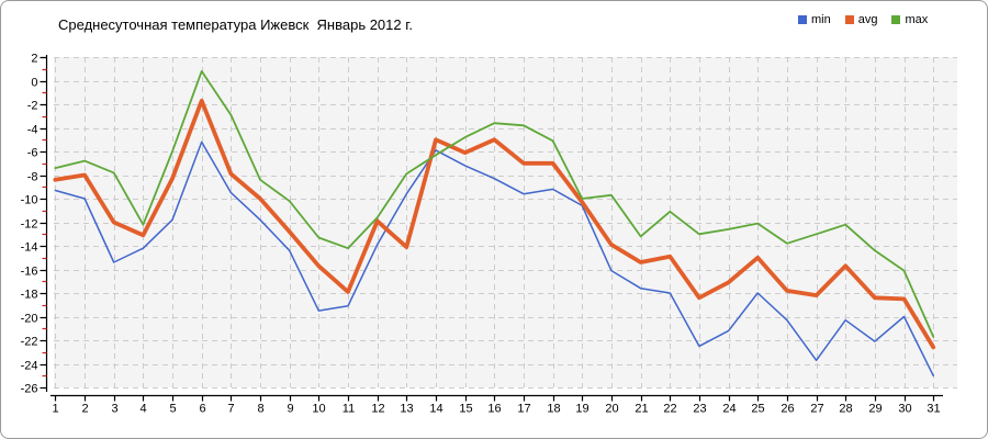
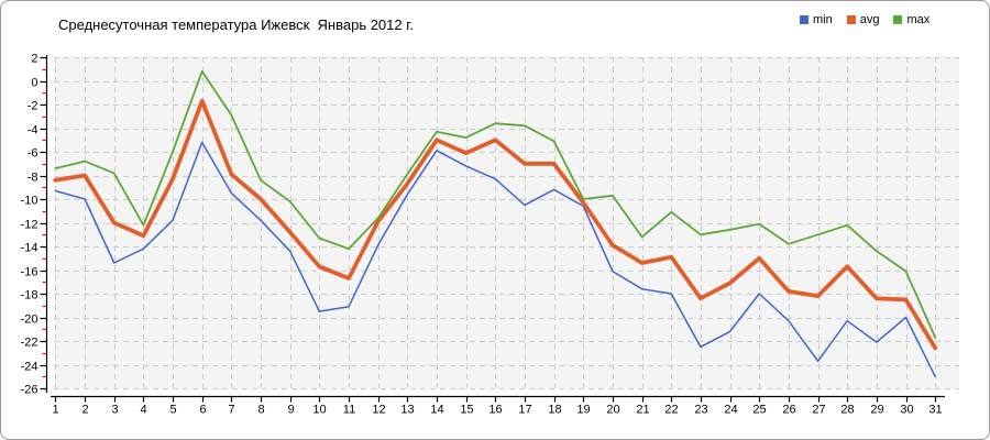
avg/11: -17.9 -> -16.7
avg/13: -14.1 -> -8.7
max/14: -6.3 -> -4.3
min/17: -9.6 -> -10.5
